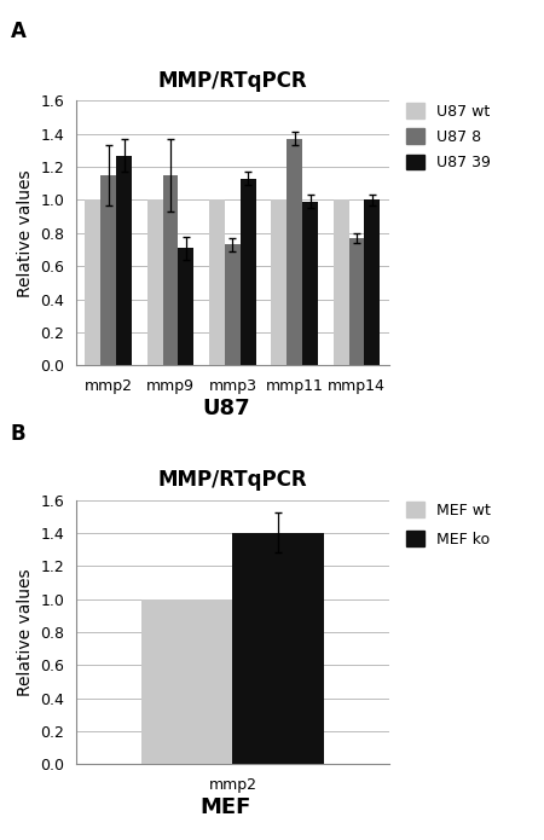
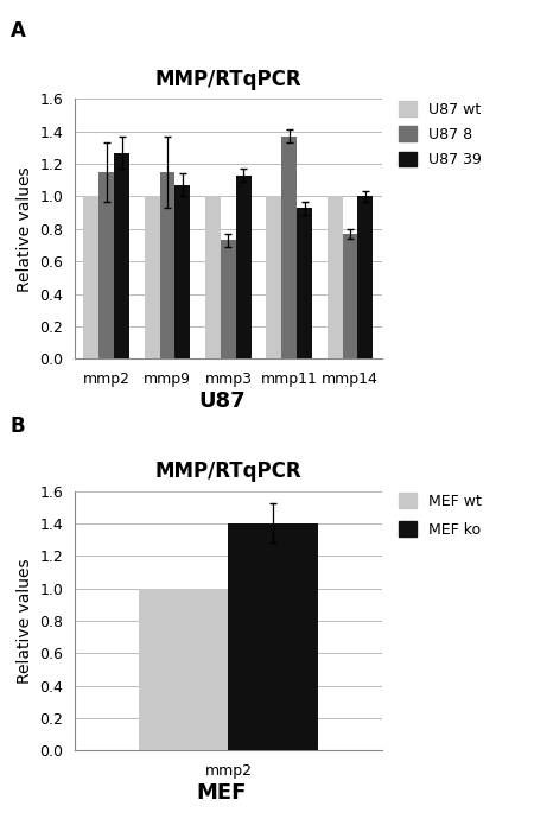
U87 39/mmp9: 0.71 -> 1.07
U87 39/mmp11: 0.99 -> 0.93
